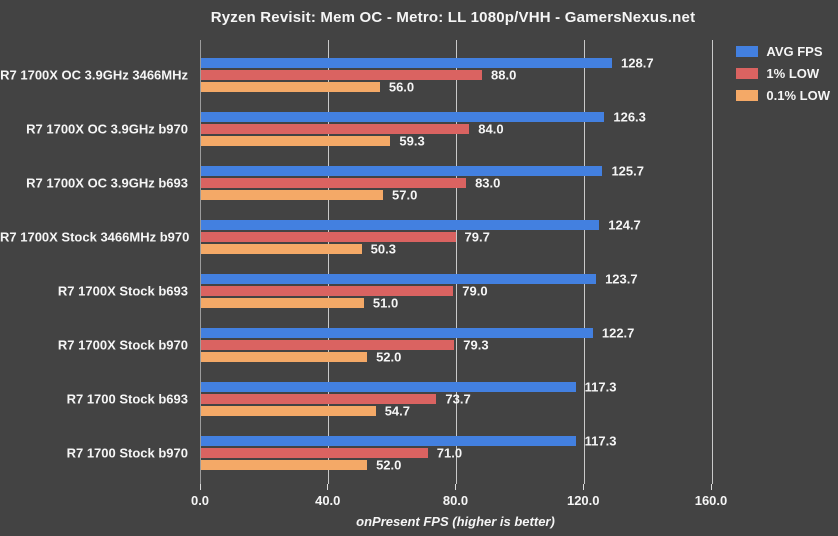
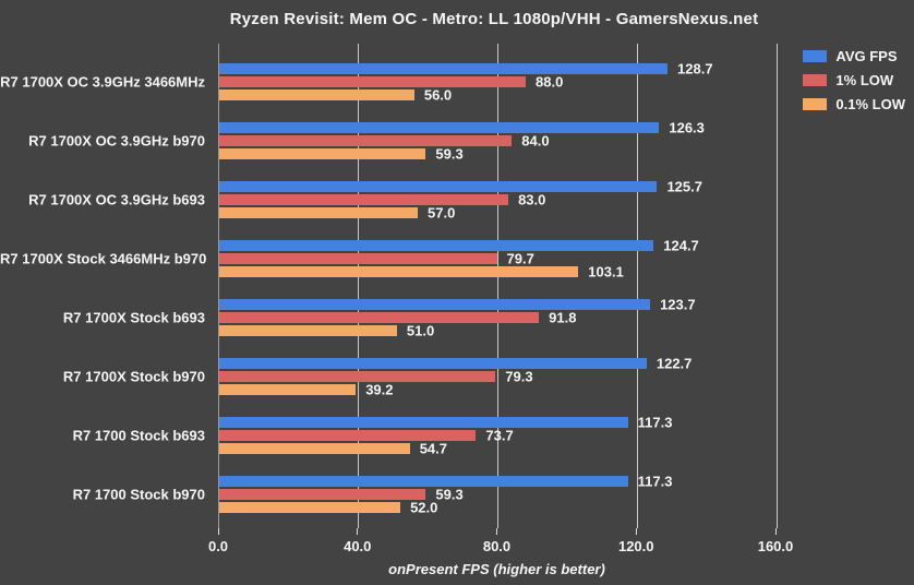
0.1% LOW/R7 1700X Stock 3466MHz b970: 50.3 -> 103.1
1% LOW/R7 1700X Stock b693: 79.0 -> 91.8
0.1% LOW/R7 1700X Stock b970: 52.0 -> 39.2
1% LOW/R7 1700 Stock b970: 71.0 -> 59.3
